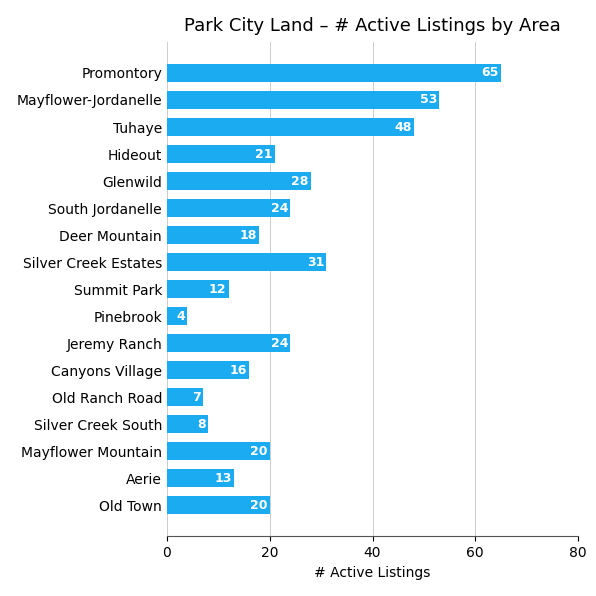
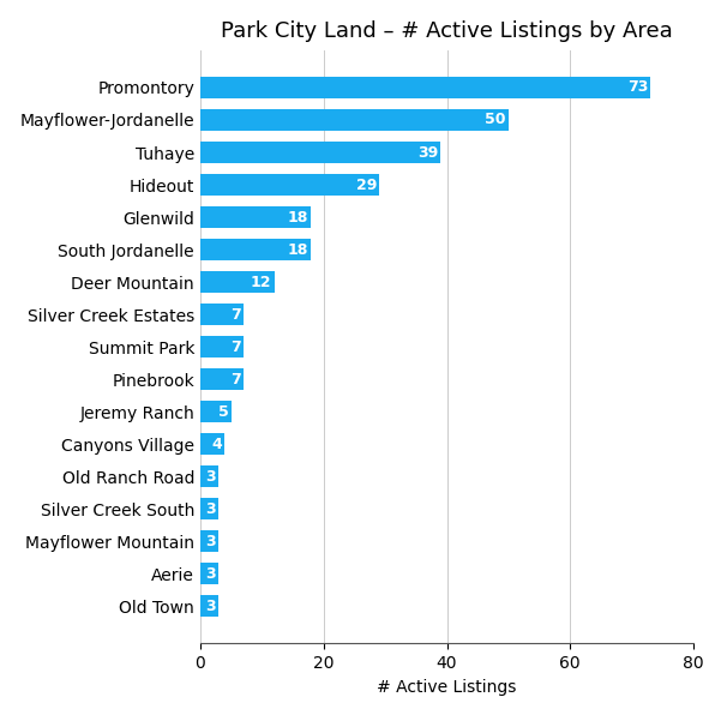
Promontory: 65 -> 73
Mayflower-Jordanelle: 53 -> 50
Tuhaye: 48 -> 39
Hideout: 21 -> 29
Glenwild: 28 -> 18
South Jordanelle: 24 -> 18
Deer Mountain: 18 -> 12
Silver Creek Estates: 31 -> 7
Summit Park: 12 -> 7
Pinebrook: 4 -> 7
Jeremy Ranch: 24 -> 5
Canyons Village: 16 -> 4
Old Ranch Road: 7 -> 3
Silver Creek South: 8 -> 3
Mayflower Mountain: 20 -> 3
Aerie: 13 -> 3
Old Town: 20 -> 3
